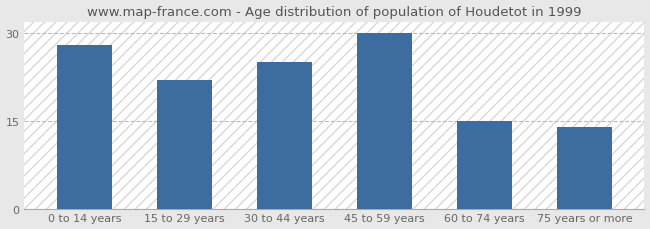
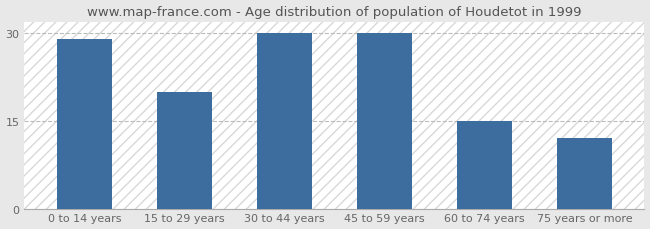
0 to 14 years: 28 -> 29
15 to 29 years: 22 -> 20
30 to 44 years: 25 -> 30
75 years or more: 14 -> 12
